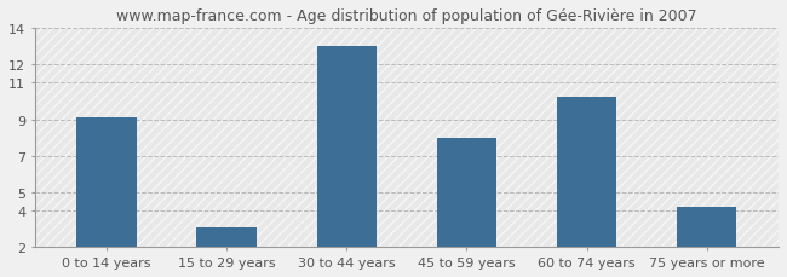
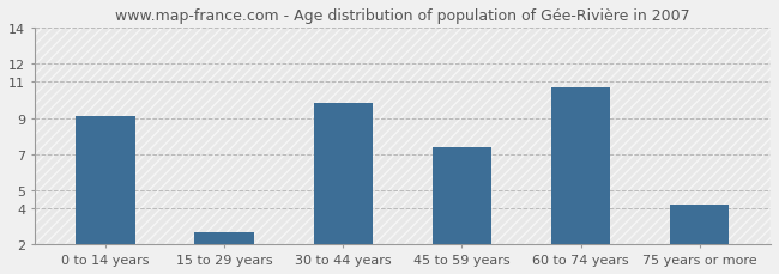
15 to 29 years: 3.1 -> 2.7
30 to 44 years: 13.0 -> 9.8
45 to 59 years: 8.0 -> 7.4
60 to 74 years: 10.2 -> 10.7
